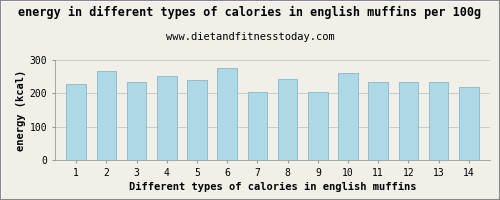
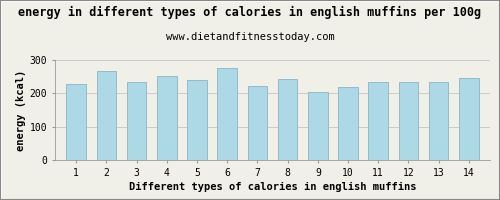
7: 205 -> 221
10: 260 -> 219
14: 220 -> 246
